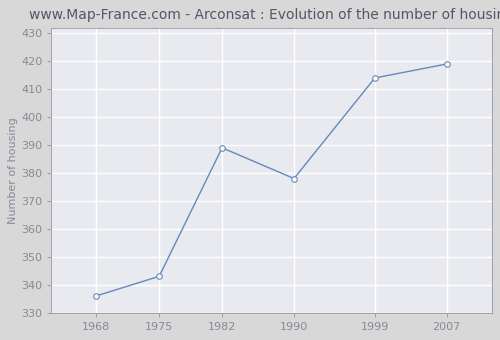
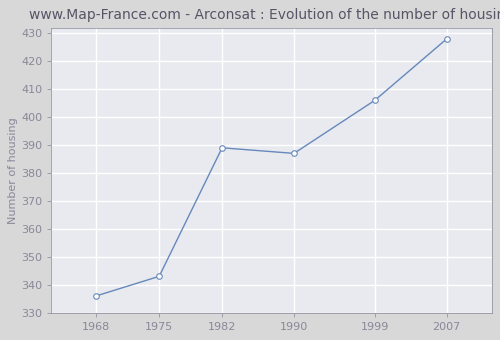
1990: 378 -> 387
1999: 414 -> 406
2007: 419 -> 428
